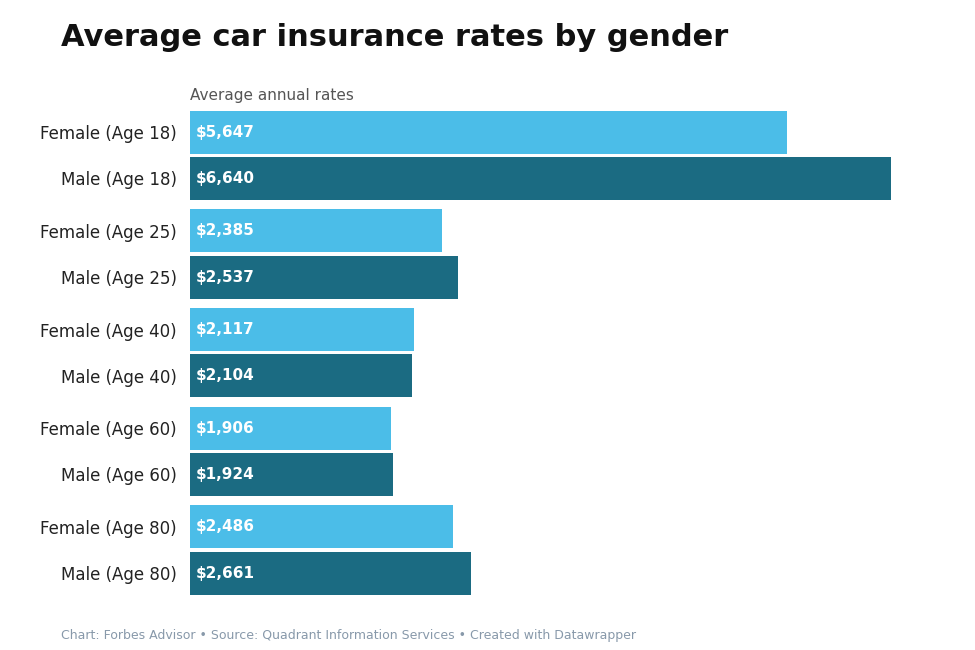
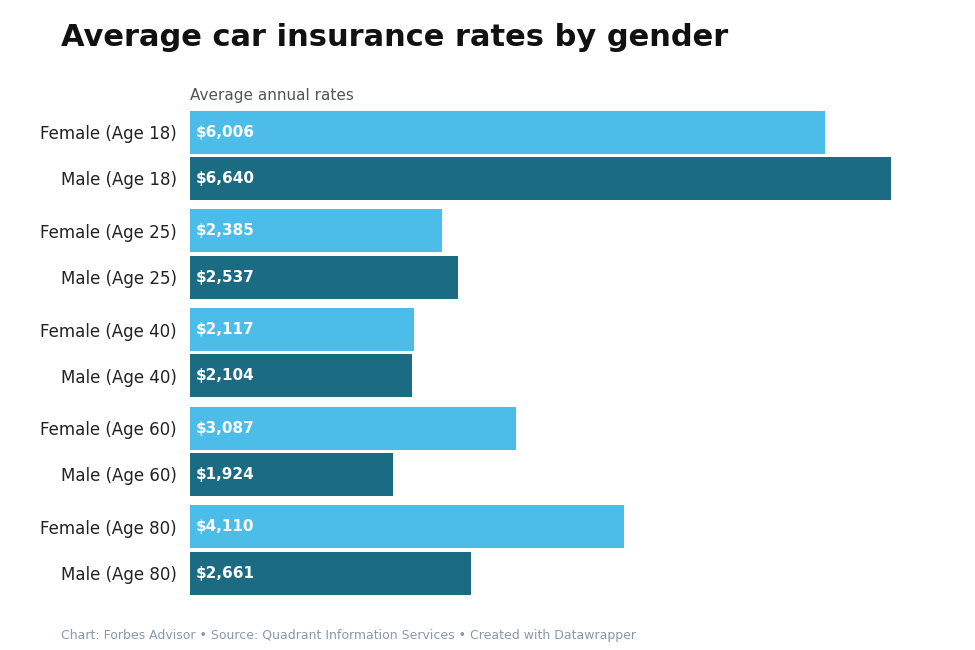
Female (Age 18): $5,647 -> $6,006
Female (Age 60): $1,906 -> $3,087
Female (Age 80): $2,486 -> $4,110
